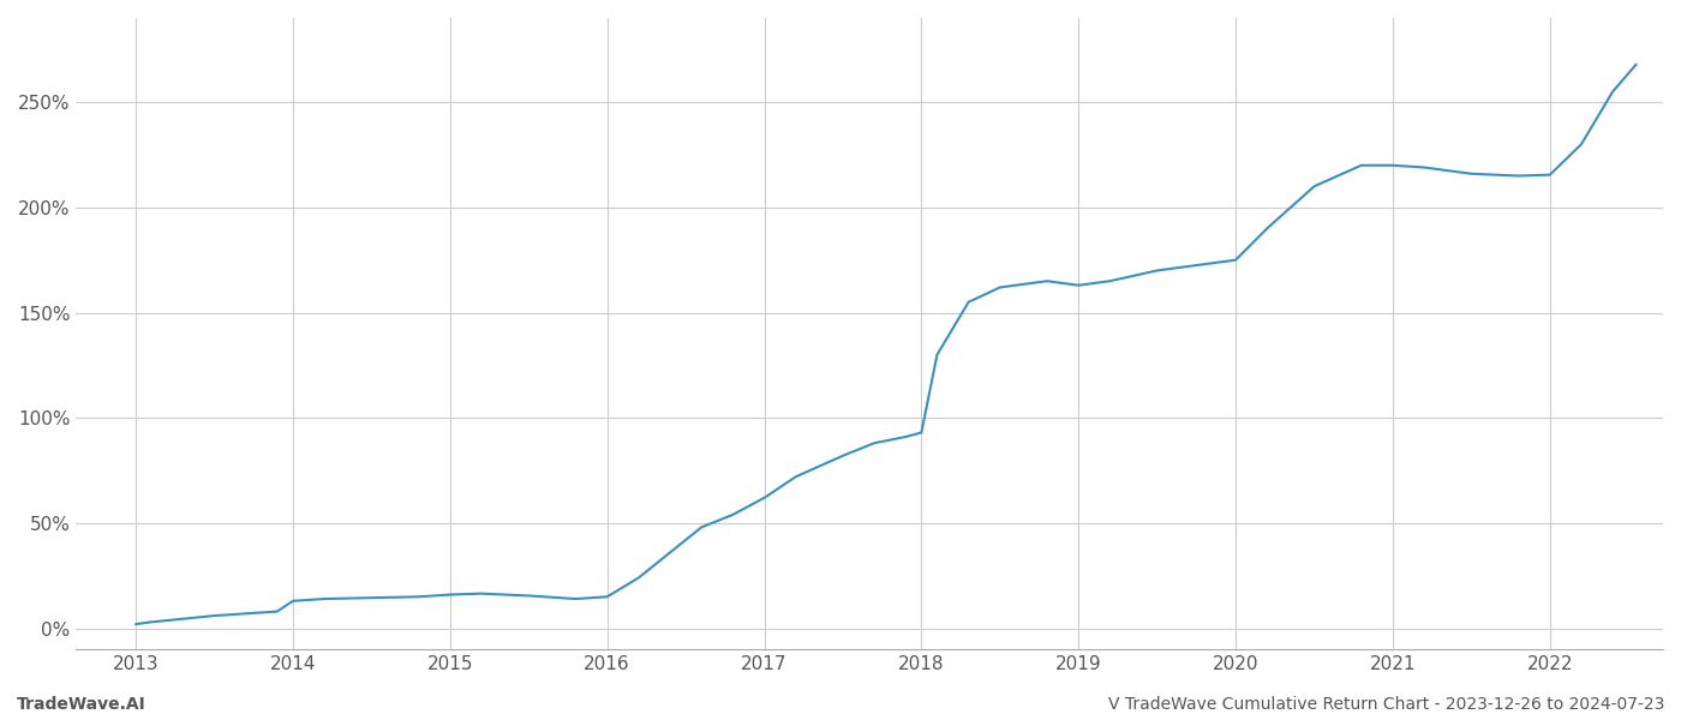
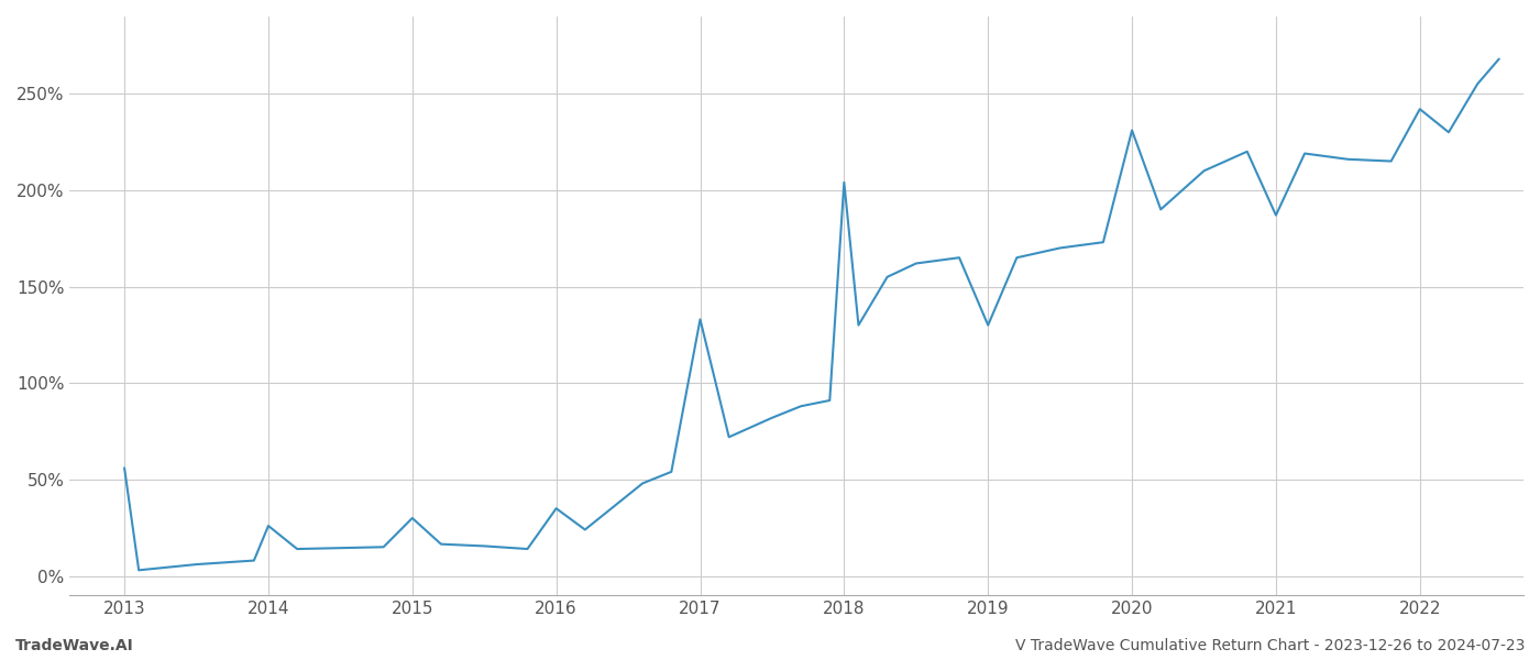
2013: 2% -> 56%
2014: 13% -> 26%
2015: 16% -> 30%
2016: 15% -> 35%
2017: 62% -> 133%
2018: 93% -> 204%
2019: 163% -> 130%
2020: 175% -> 231%
2021: 220% -> 187%
2022: 216% -> 242%
